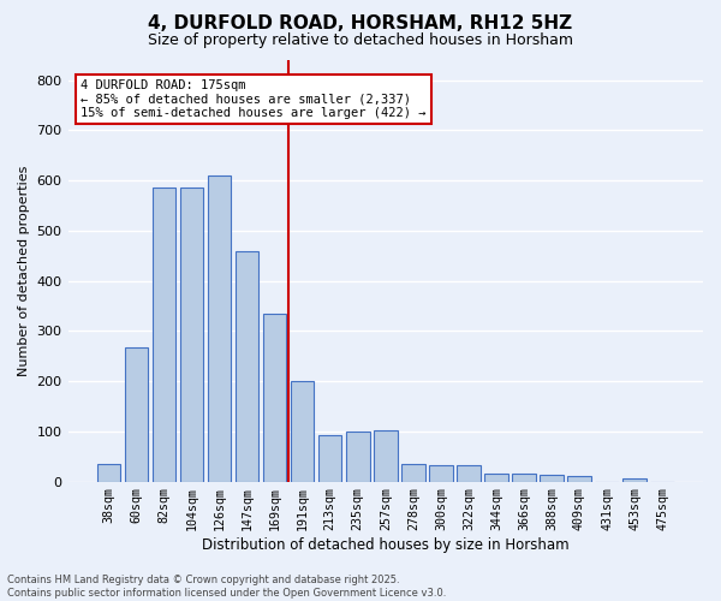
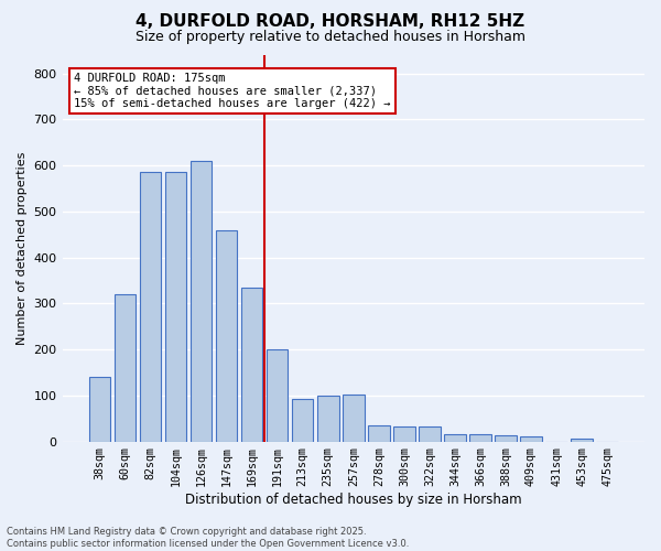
38sqm: 35 -> 140
60sqm: 268 -> 320
